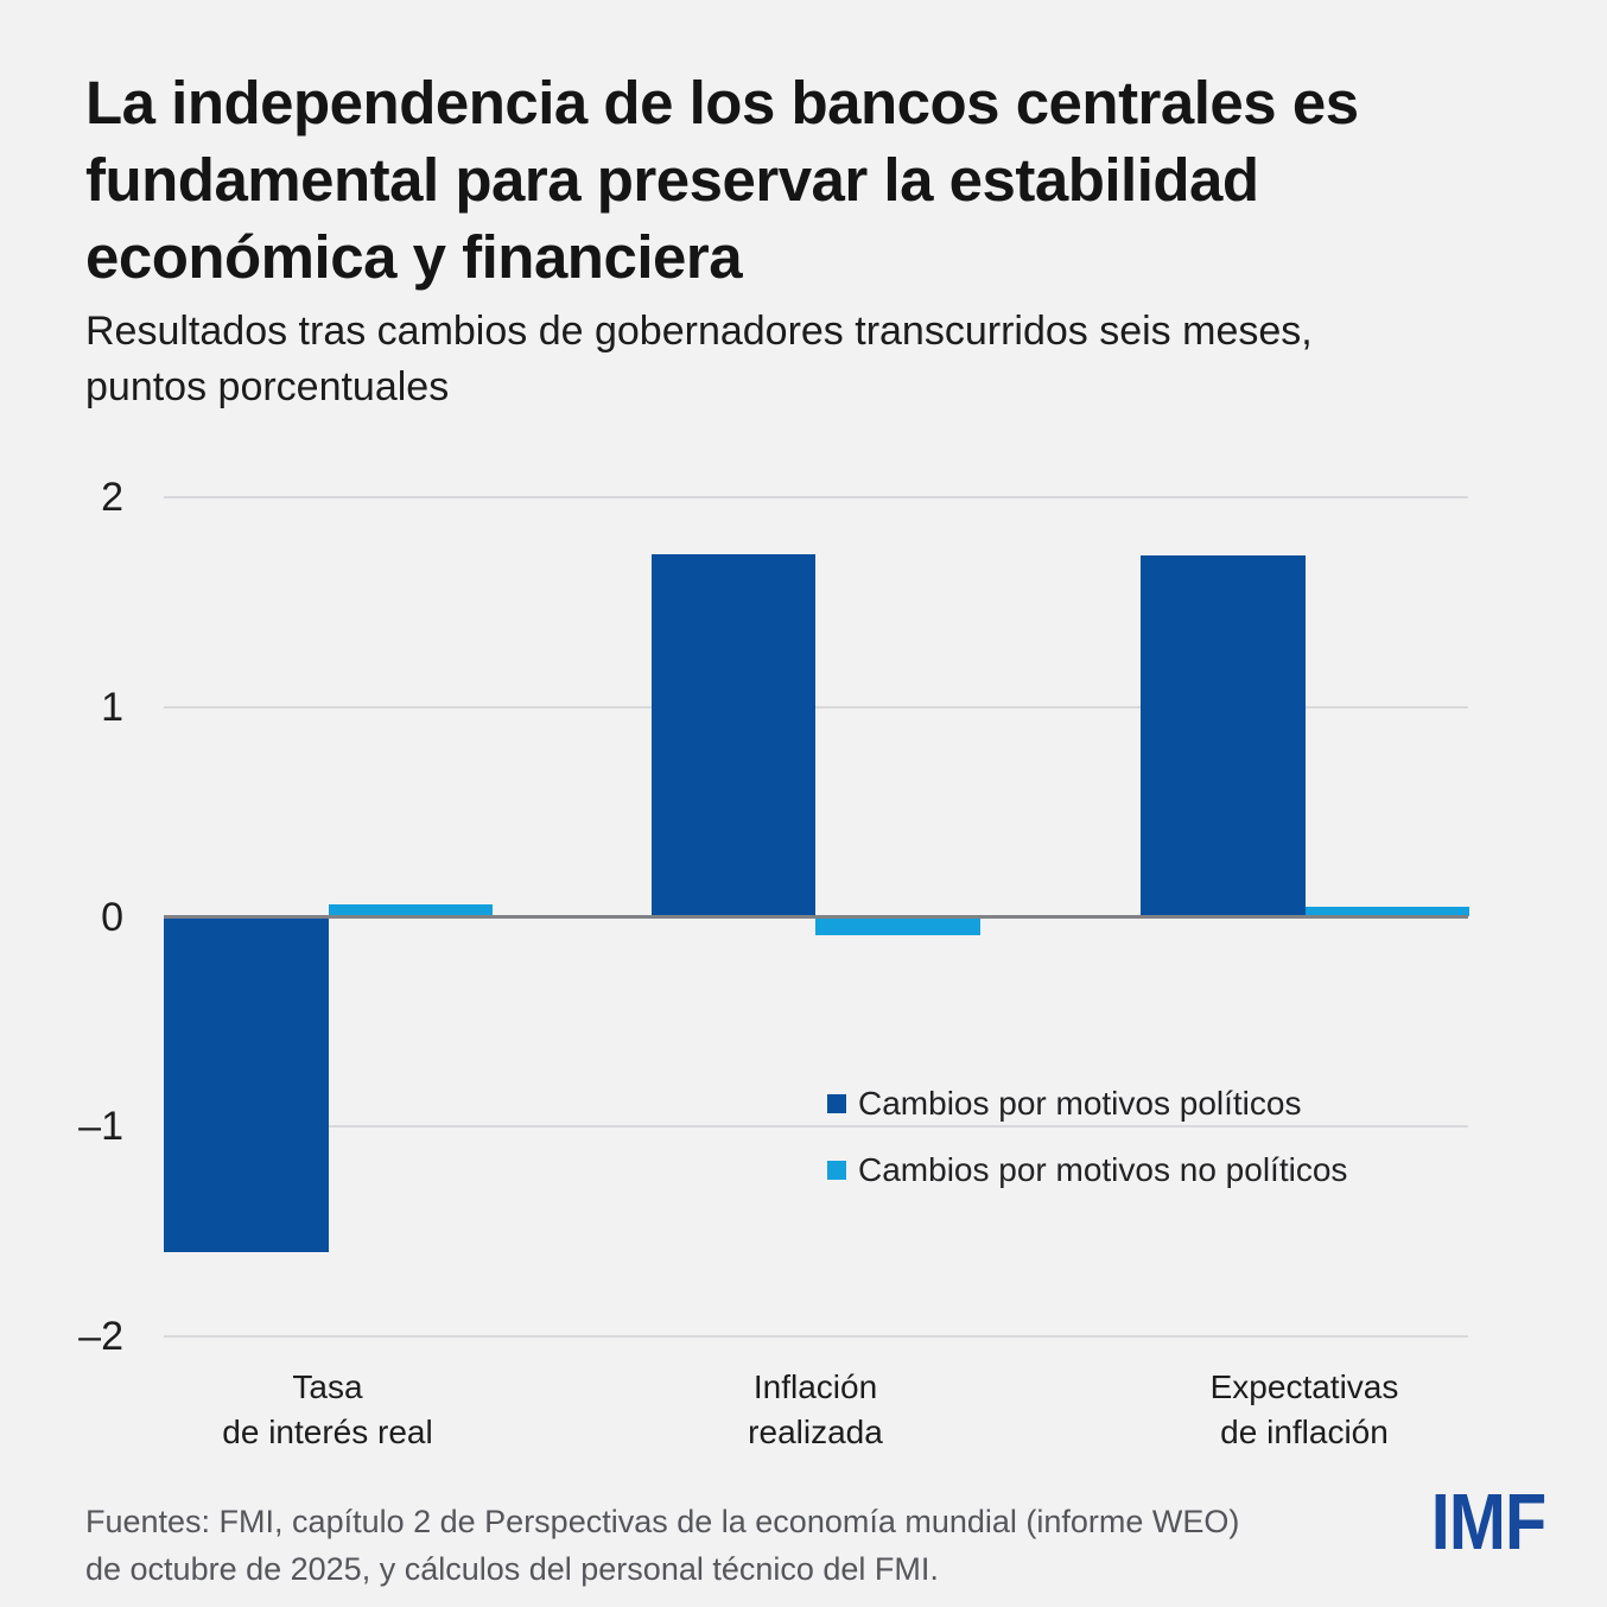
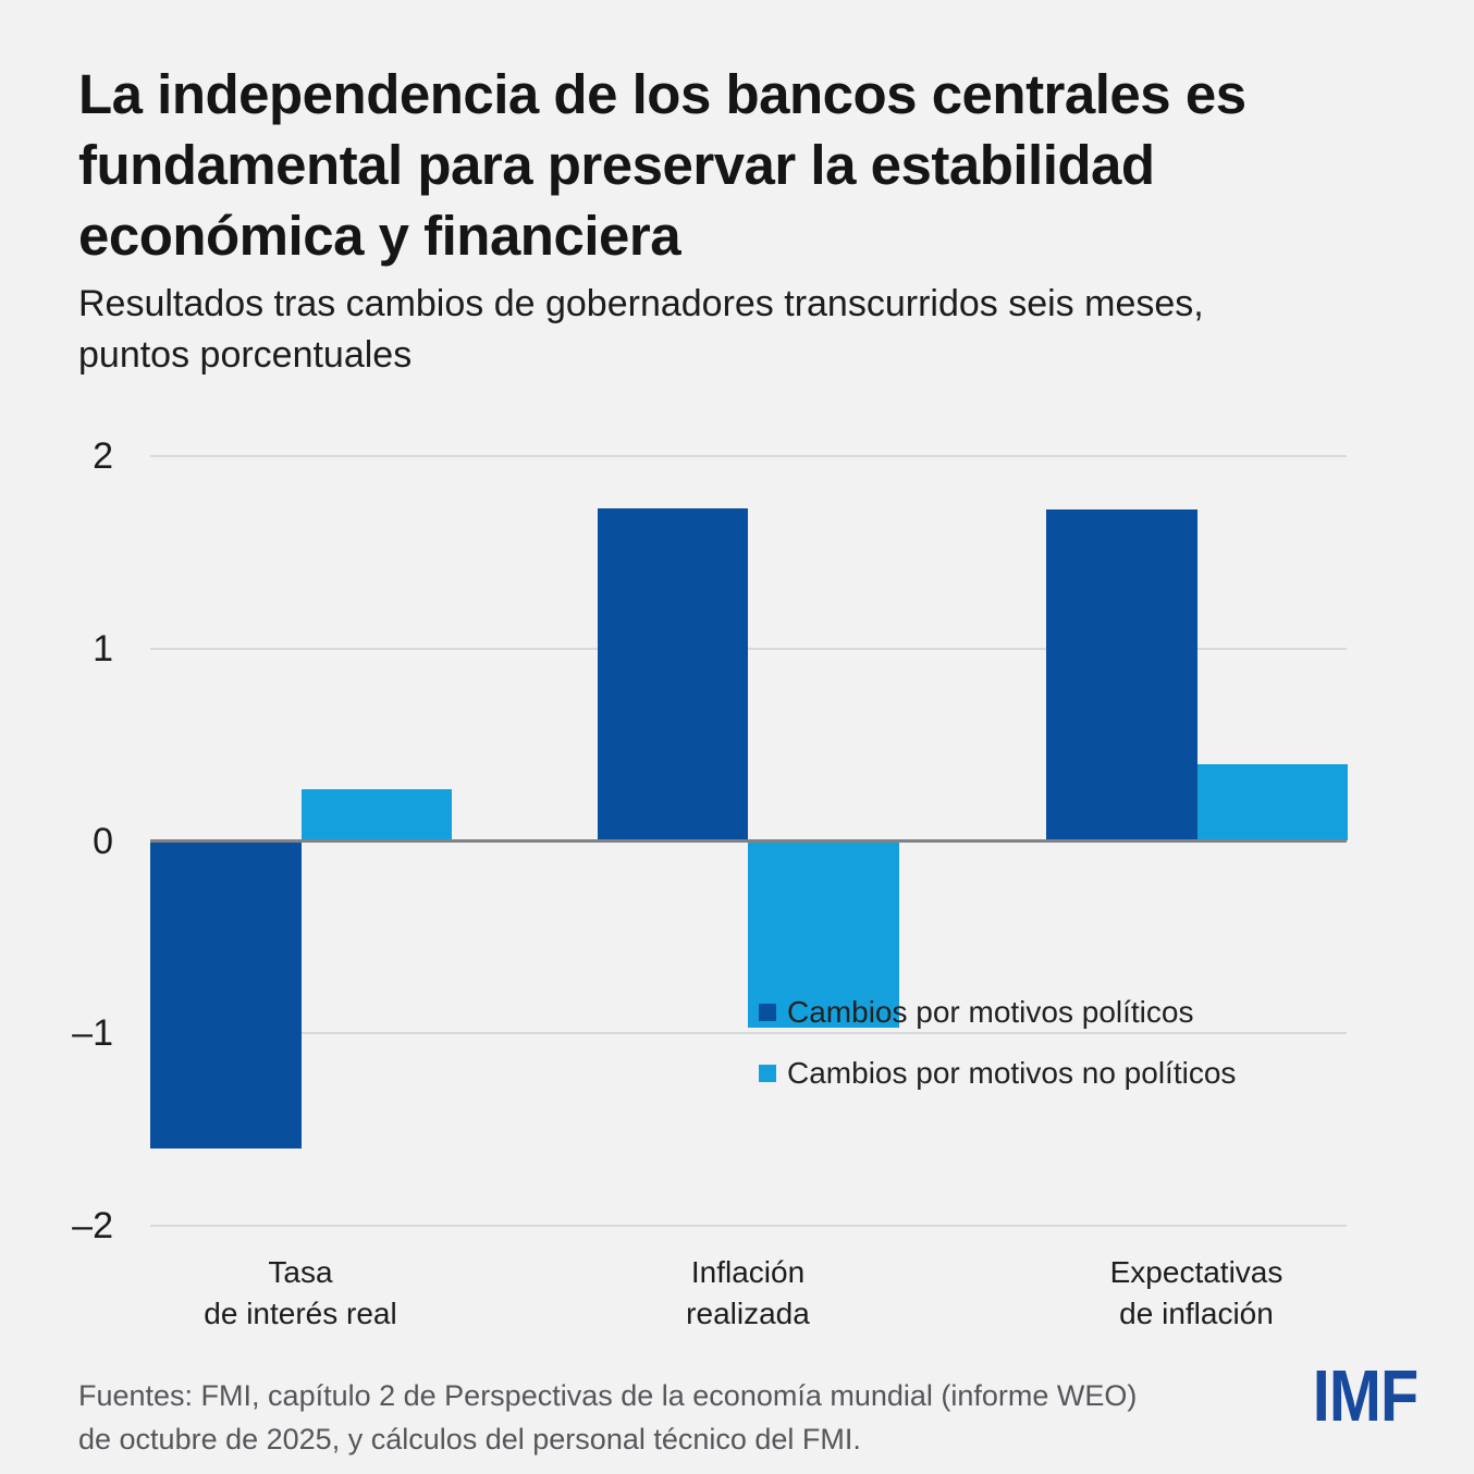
Cambios por motivos no políticos/Tasa de interés real: 0.06 -> 0.27
Cambios por motivos no políticos/Inflación realizada: -0.09 -> -0.97
Cambios por motivos no políticos/Expectativas de inflación: 0.05 -> 0.40
